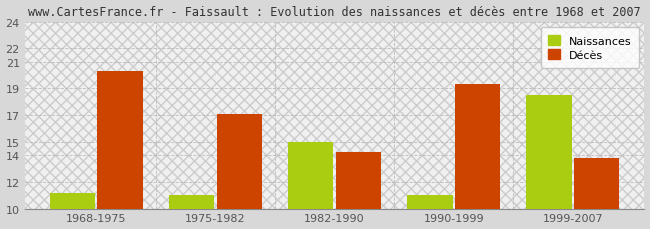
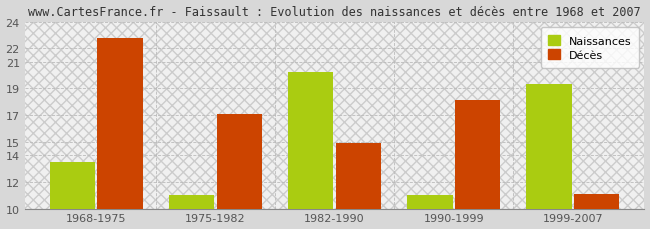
Naissances/1968-1975: 11.2 -> 13.5
Décès/1968-1975: 20.3 -> 22.8
Naissances/1982-1990: 15.0 -> 20.2
Décès/1982-1990: 14.2 -> 14.9
Décès/1990-1999: 19.3 -> 18.1
Naissances/1999-2007: 18.5 -> 19.3
Décès/1999-2007: 13.8 -> 11.1
